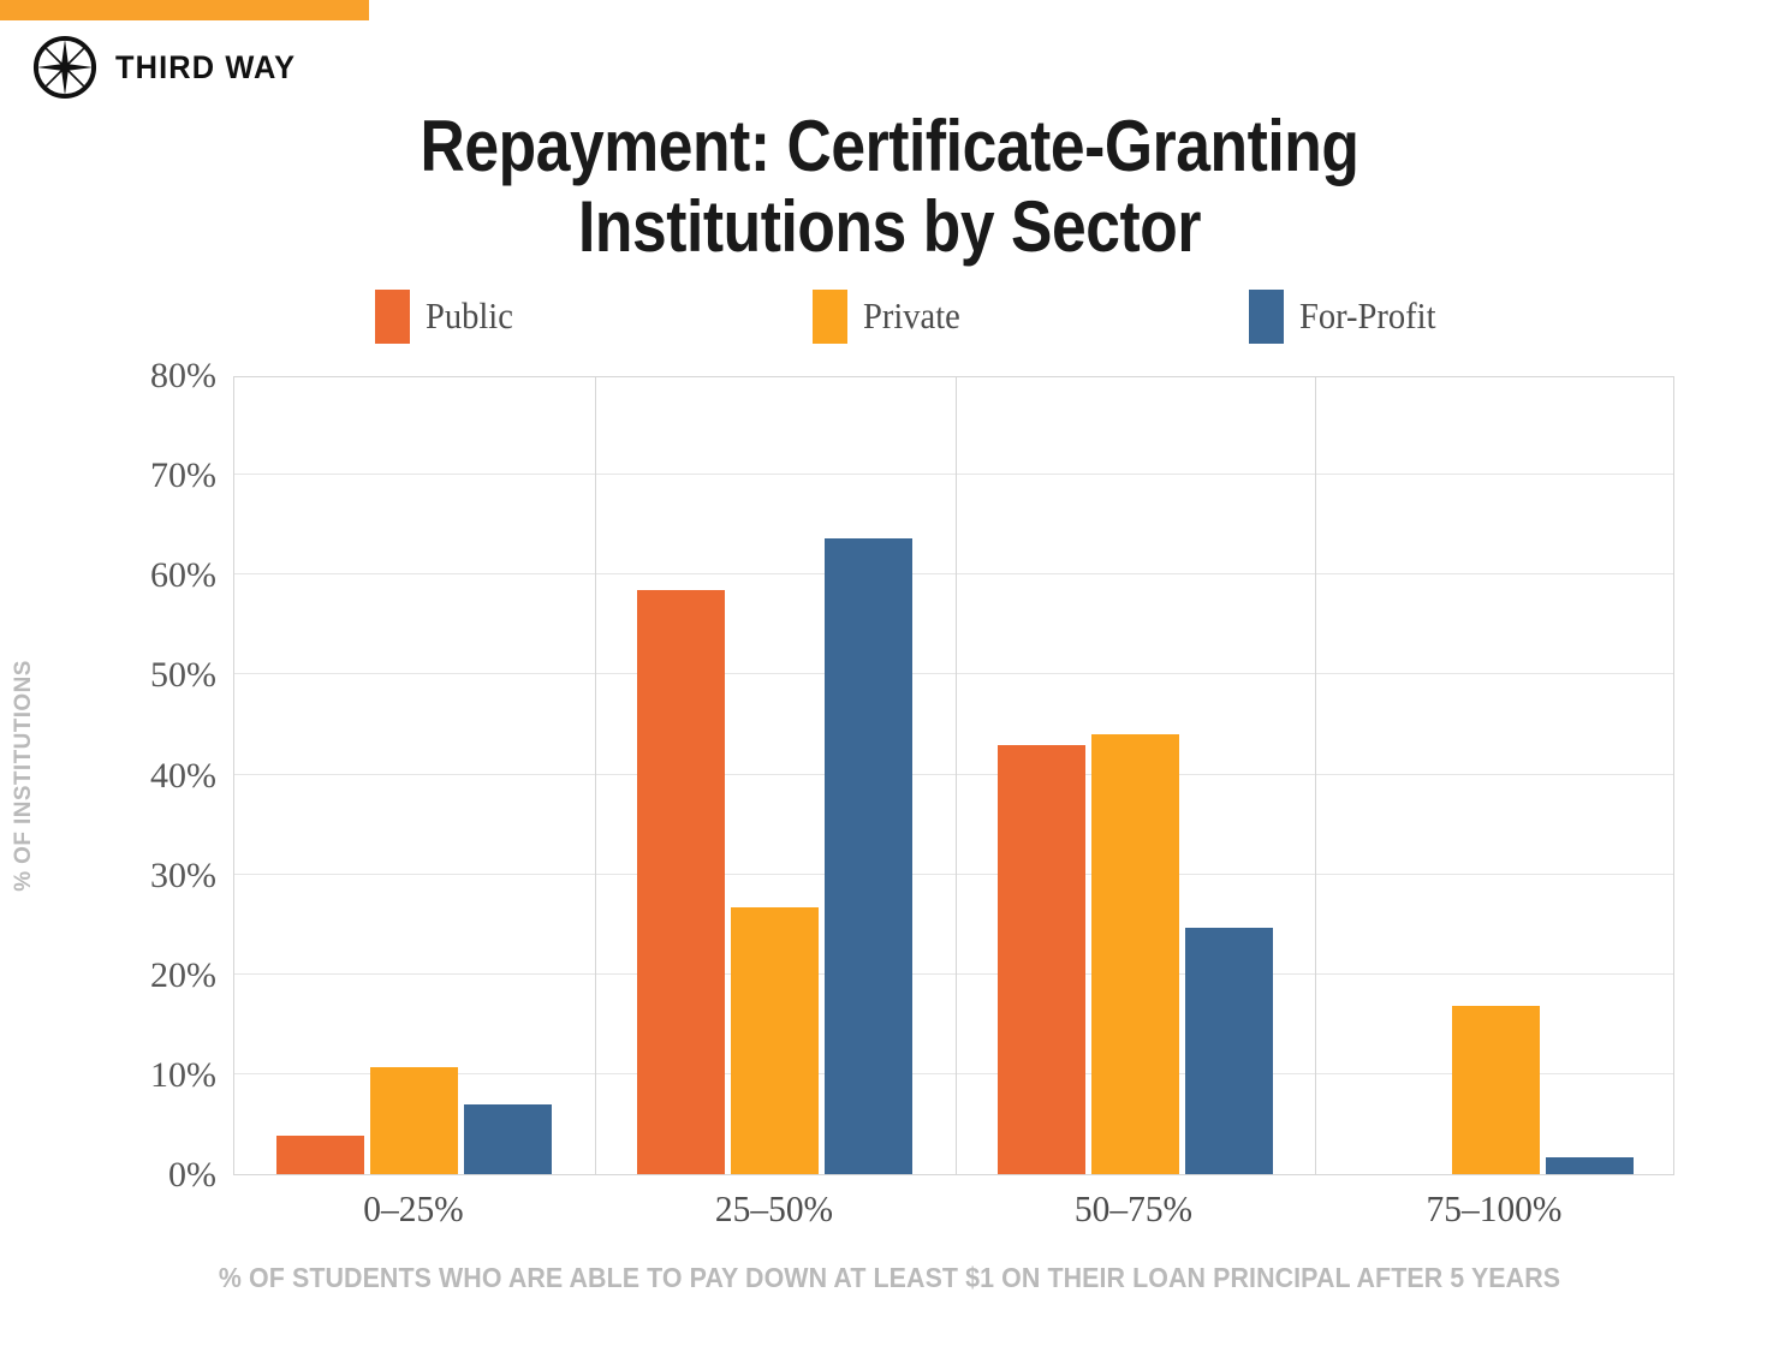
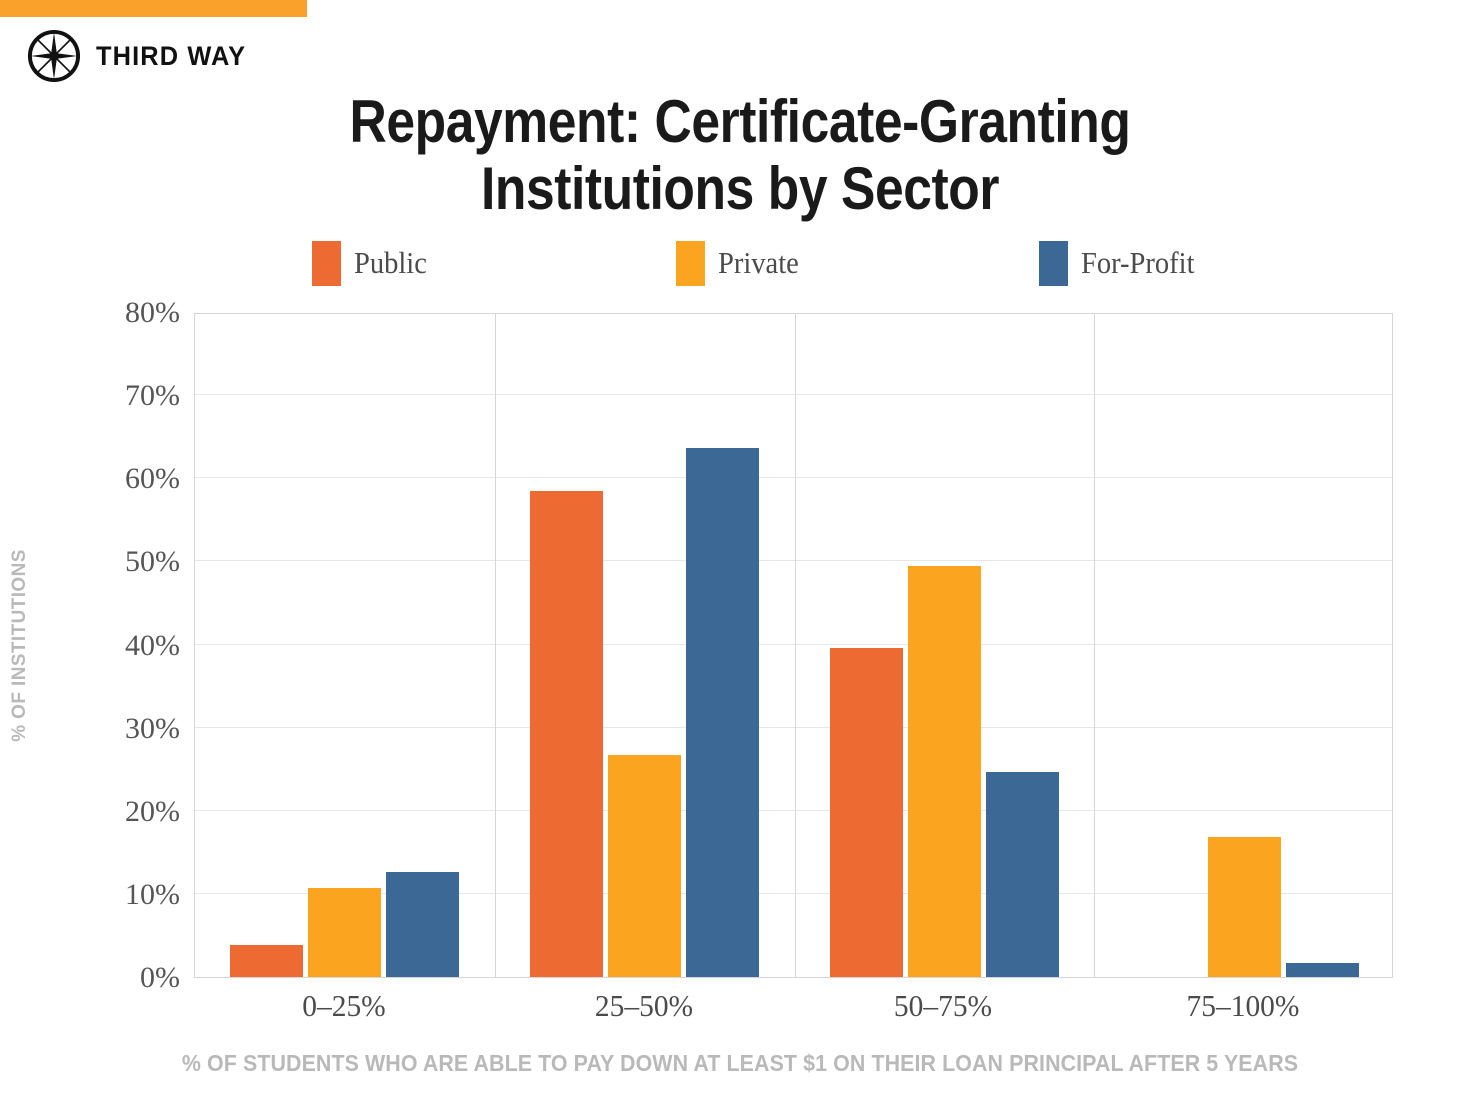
For-Profit/0–25%: 7% -> 13%
Public/50–75%: 43% -> 40%
Private/50–75%: 44% -> 49%
